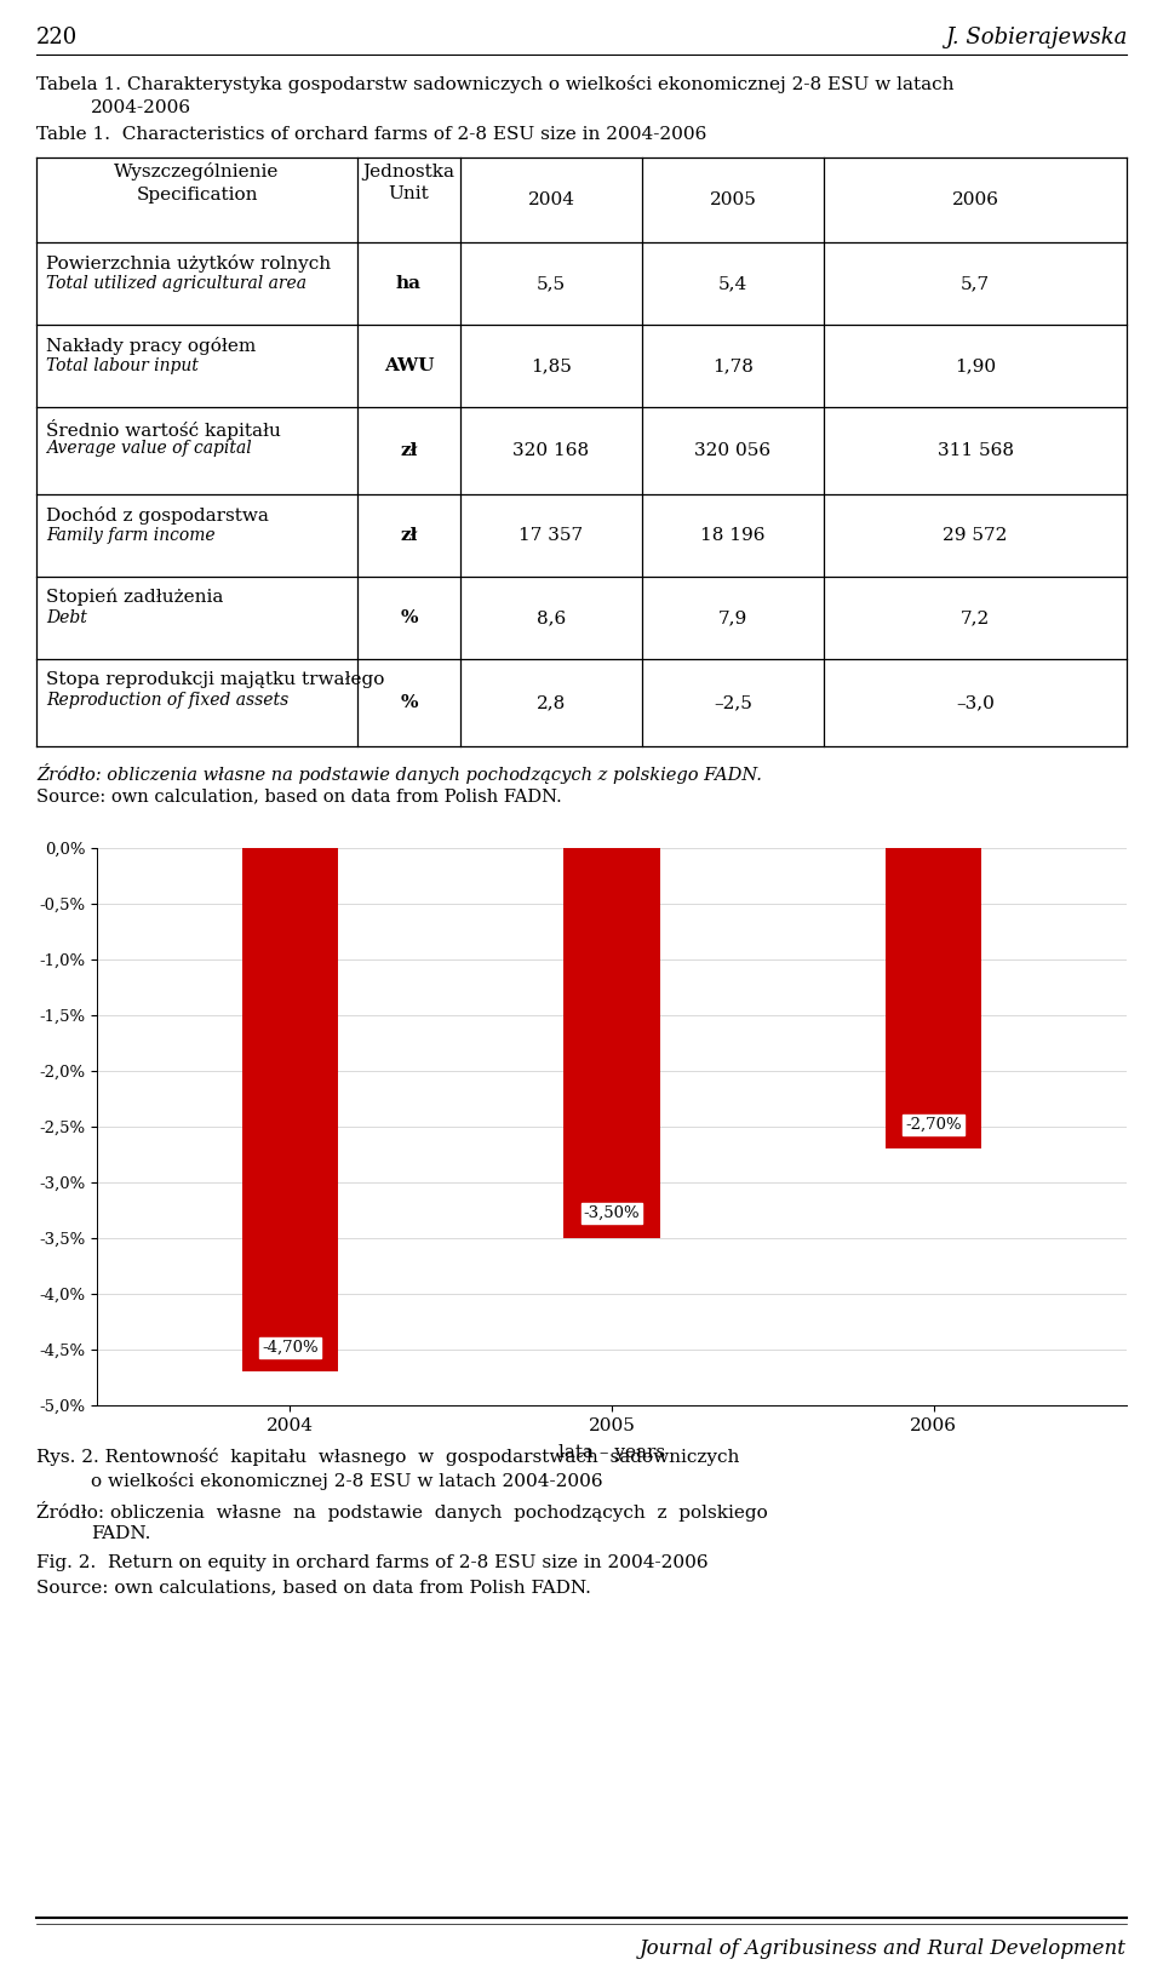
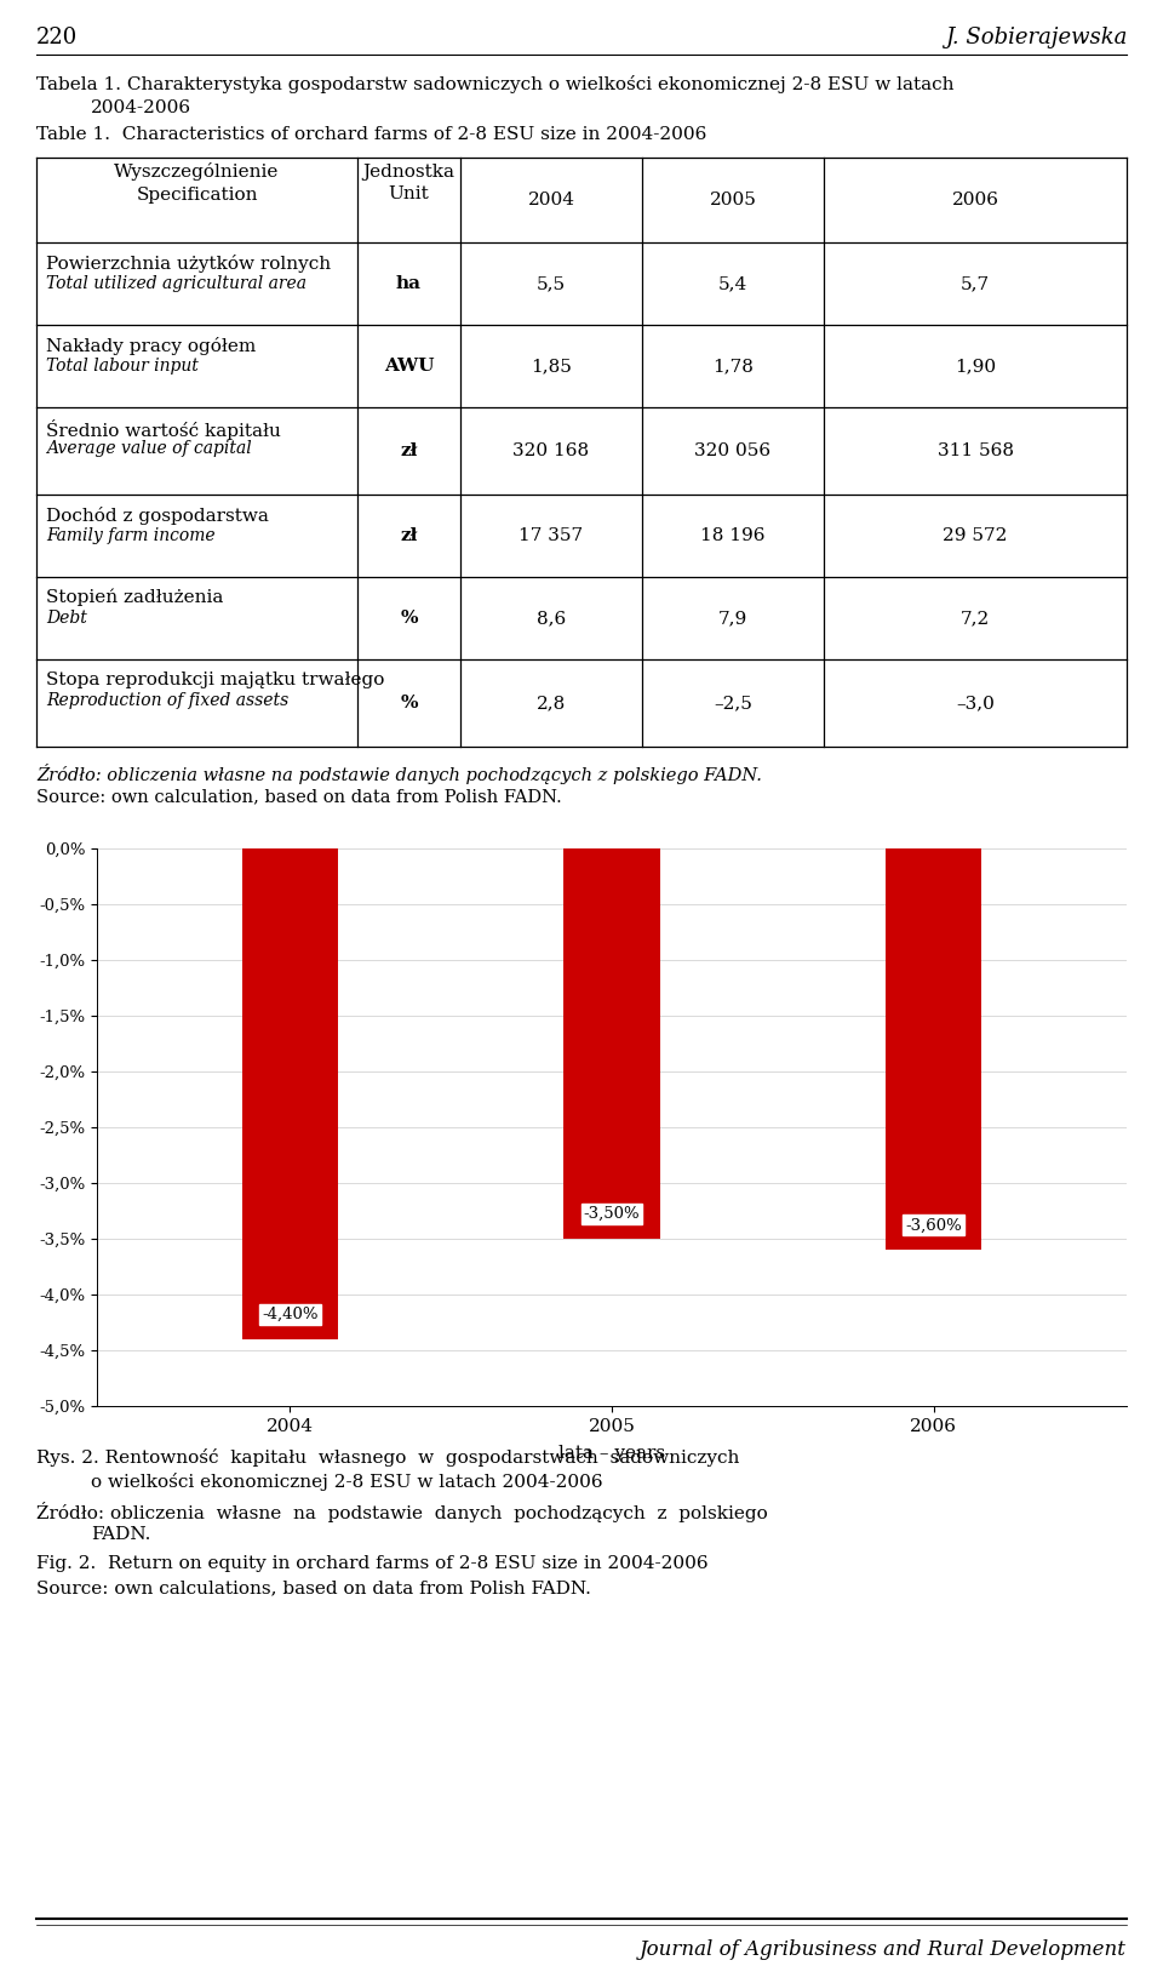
2004: -4,70% -> -4,40%
2006: -2,70% -> -3,60%
